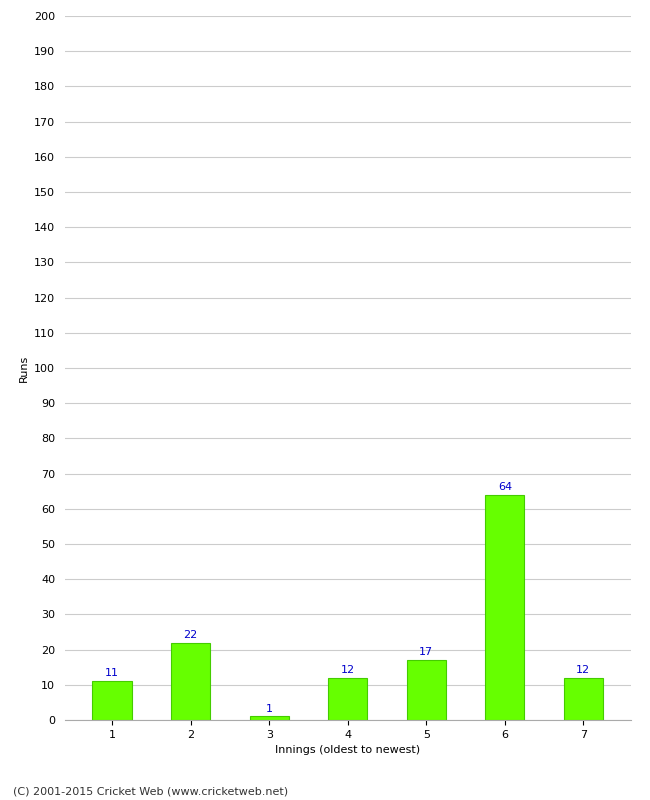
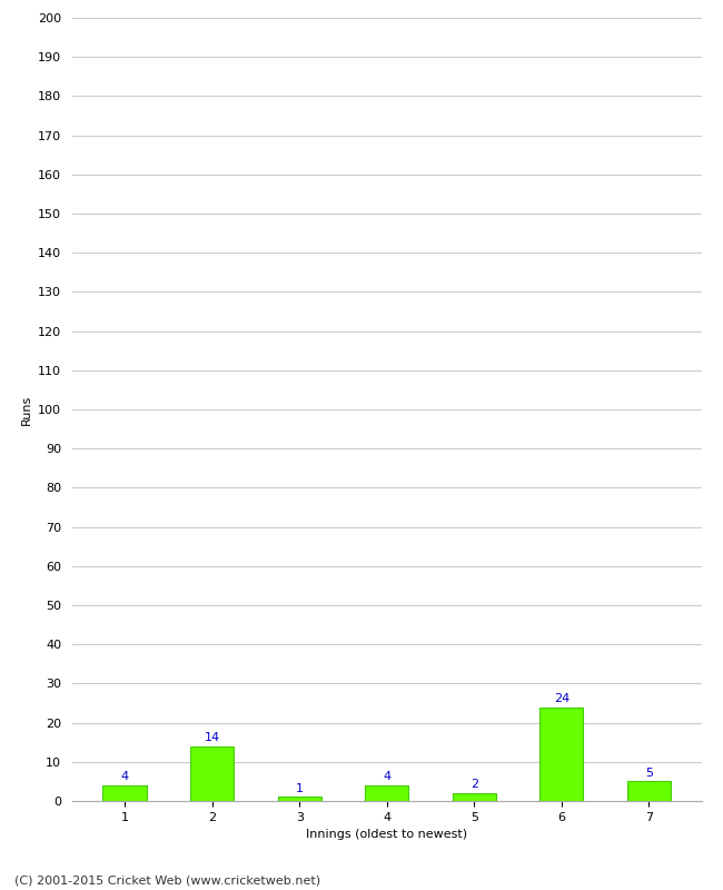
1: 11 -> 4
2: 22 -> 14
4: 12 -> 4
5: 17 -> 2
6: 64 -> 24
7: 12 -> 5
